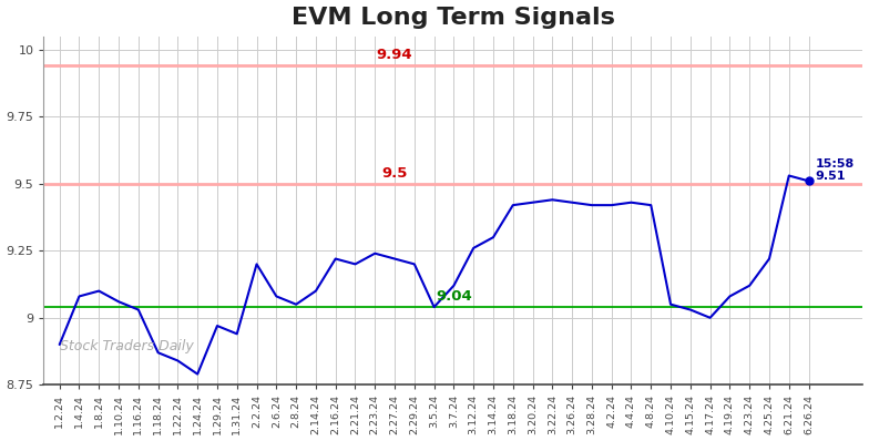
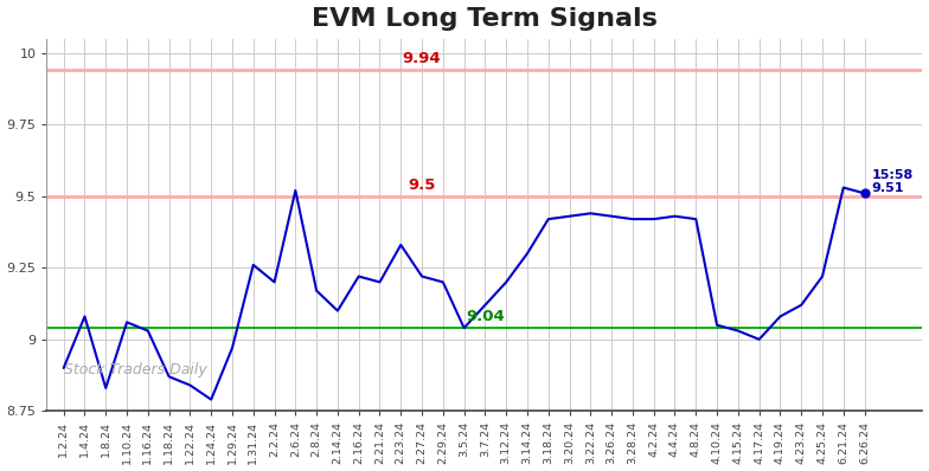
1.8.24: 9.10 -> 8.83
1.31.24: 8.94 -> 9.26
2.6.24: 9.08 -> 9.52
2.8.24: 9.05 -> 9.17
2.23.24: 9.24 -> 9.33
3.12.24: 9.26 -> 9.20
